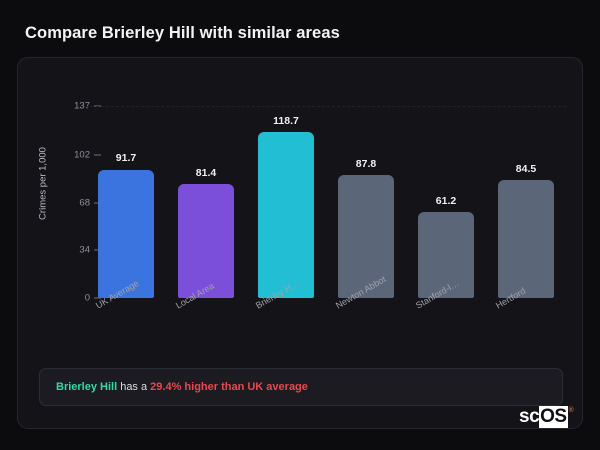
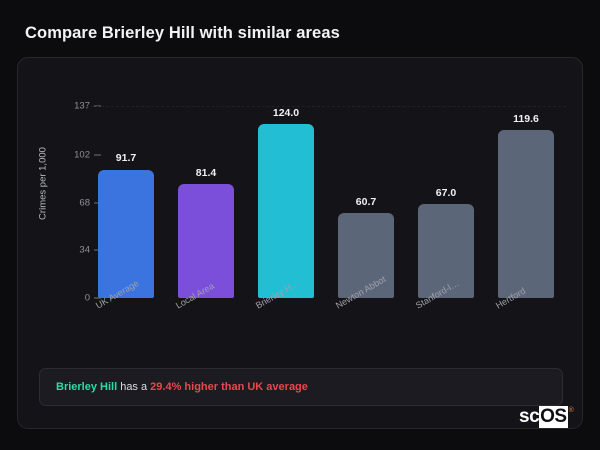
Brierley H…: 118.7 -> 124.0
Newton Abbot: 87.8 -> 60.7
Stanford-l…: 61.2 -> 67.0
Hertford: 84.5 -> 119.6
